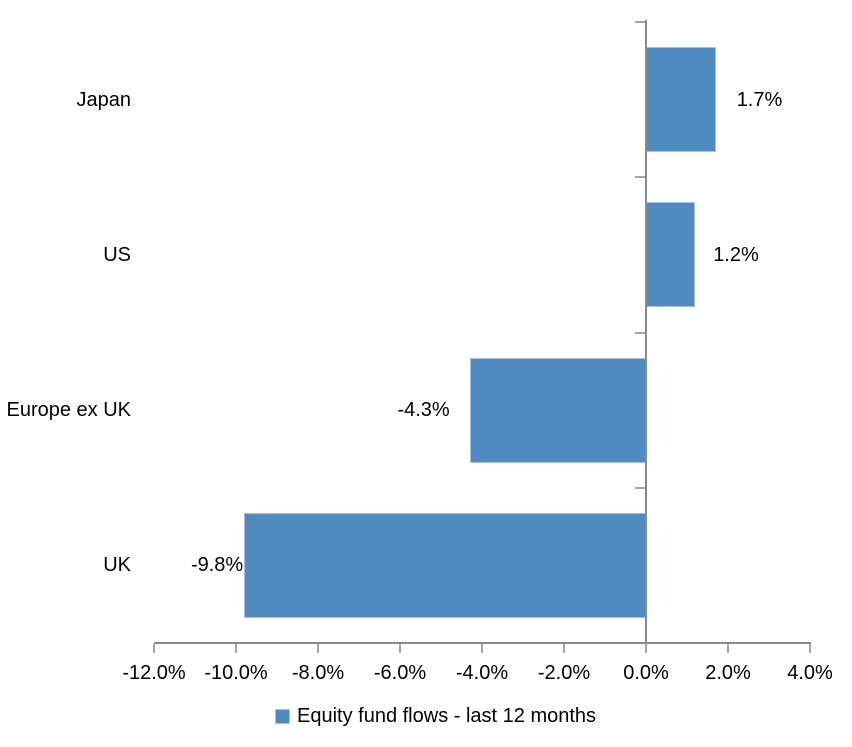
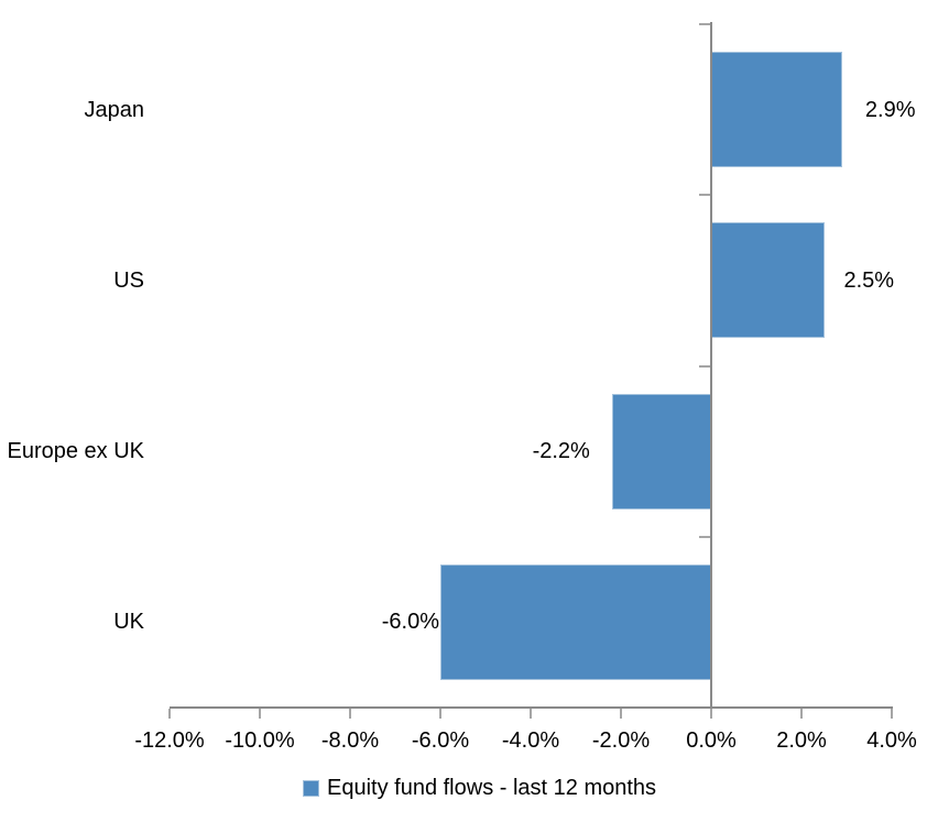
Japan: 1.7% -> 2.9%
US: 1.2% -> 2.5%
Europe ex UK: -4.3% -> -2.2%
UK: -9.8% -> -6.0%
